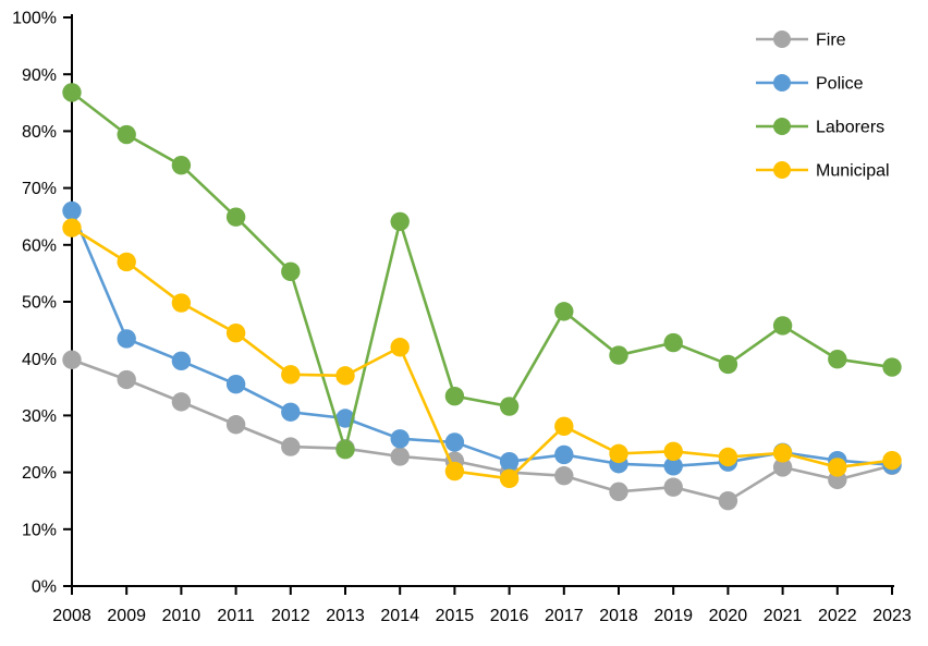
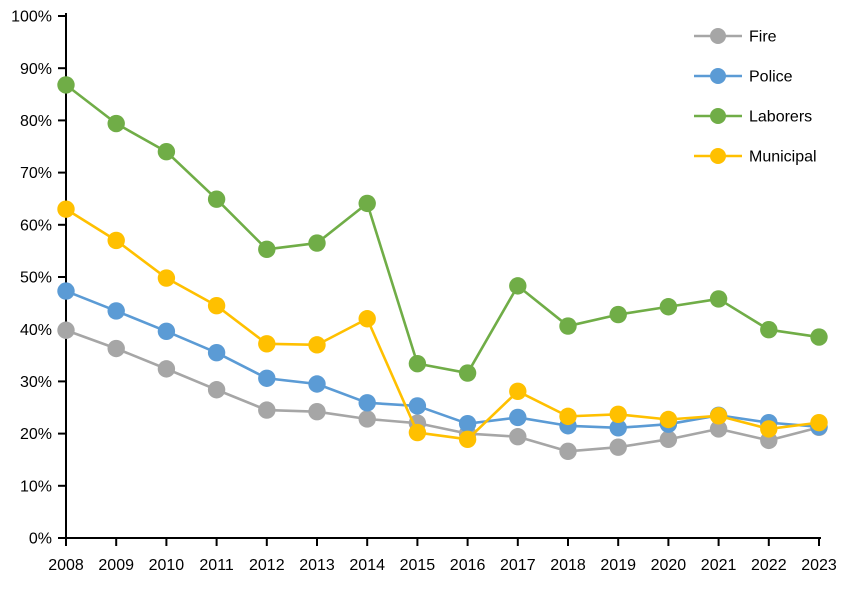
Police/2008: 66% -> 47%
Laborers/2013: 24% -> 56%
Fire/2020: 15% -> 19%
Laborers/2020: 39% -> 44%
